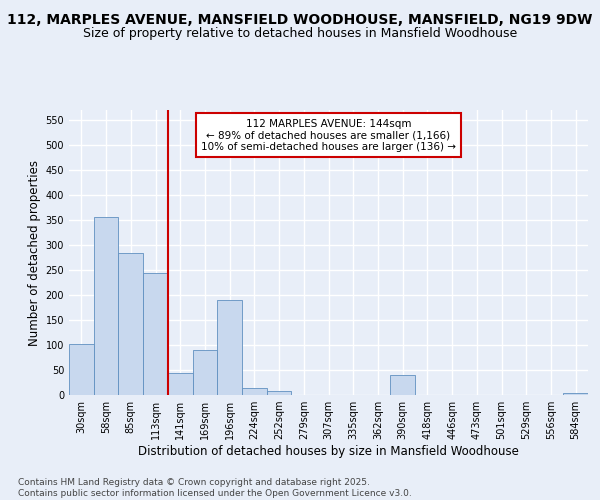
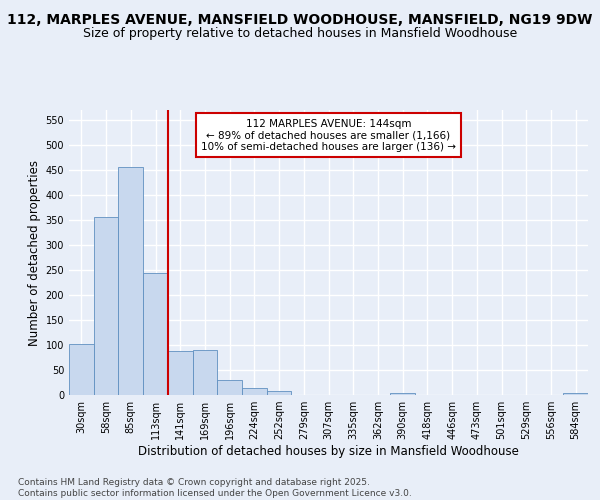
85sqm: 285 -> 456
141sqm: 45 -> 88
196sqm: 190 -> 30
390sqm: 40 -> 4
